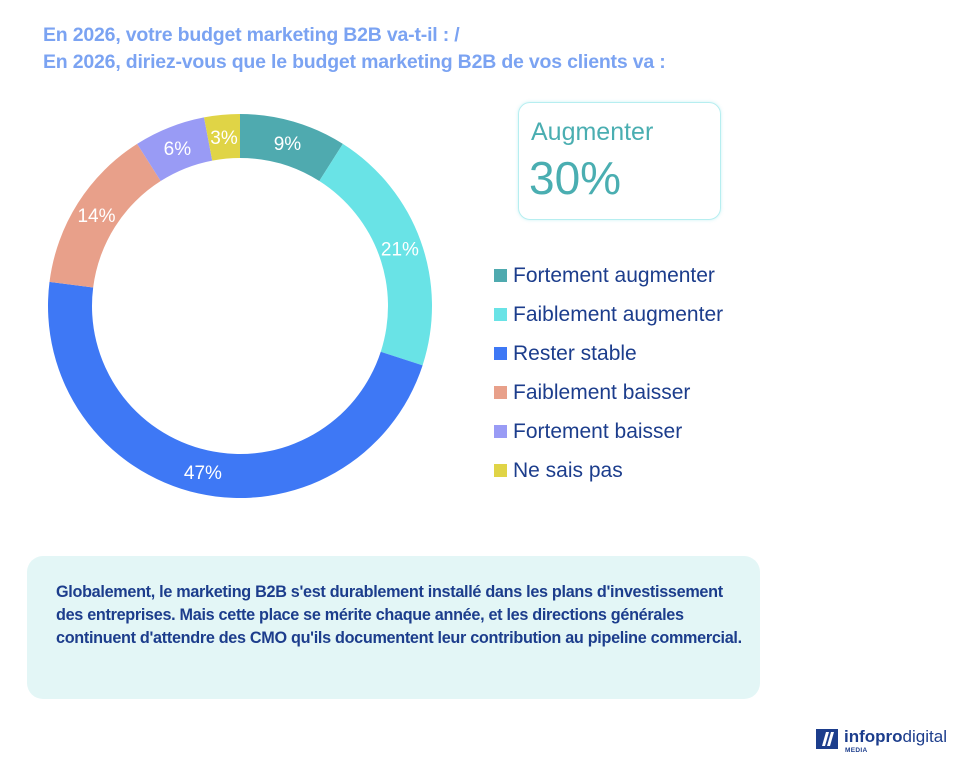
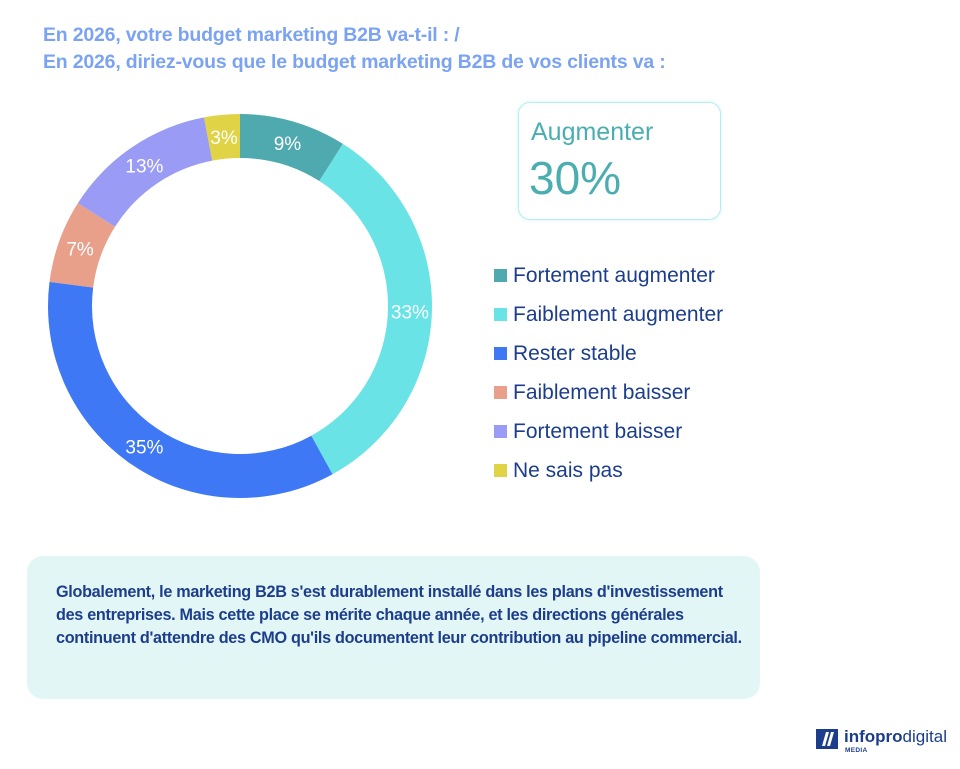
Faiblement augmenter: 21% -> 33%
Rester stable: 47% -> 35%
Faiblement baisser: 14% -> 7%
Fortement baisser: 6% -> 13%
